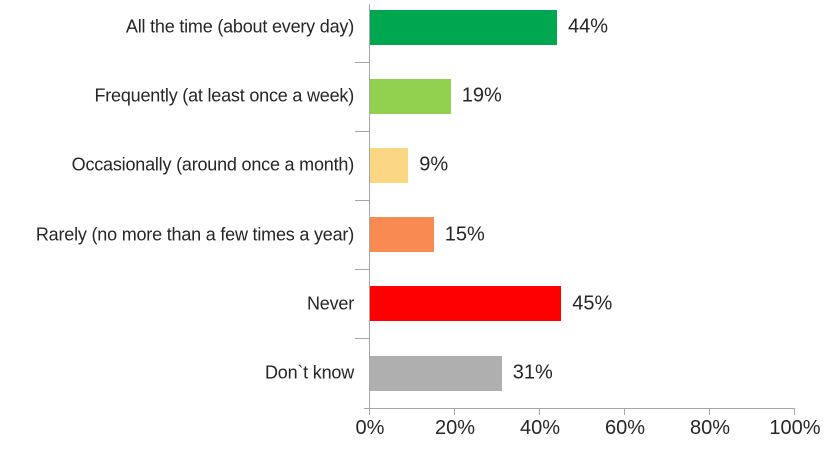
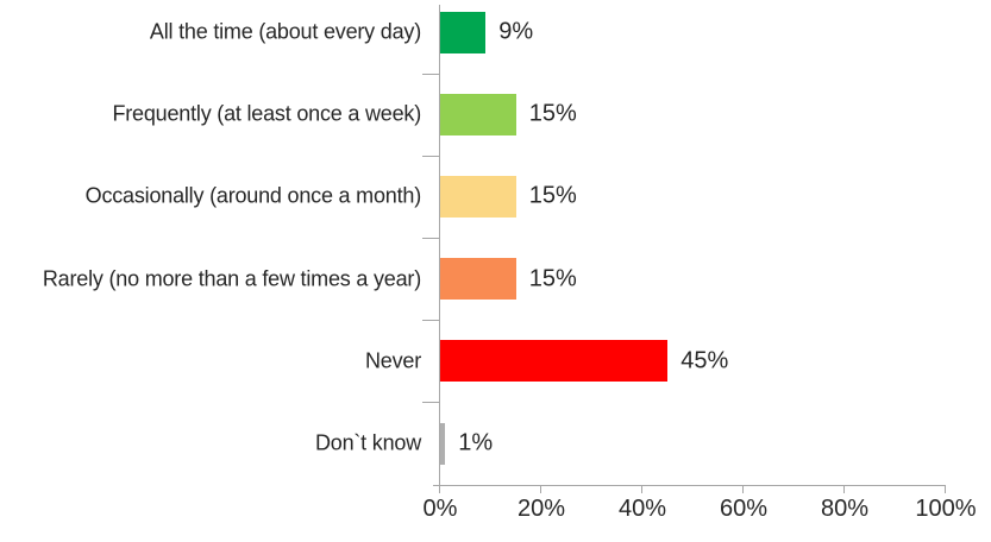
All the time (about every day): 44% -> 9%
Frequently (at least once a week): 19% -> 15%
Occasionally (around once a month): 9% -> 15%
Don`t know: 31% -> 1%
